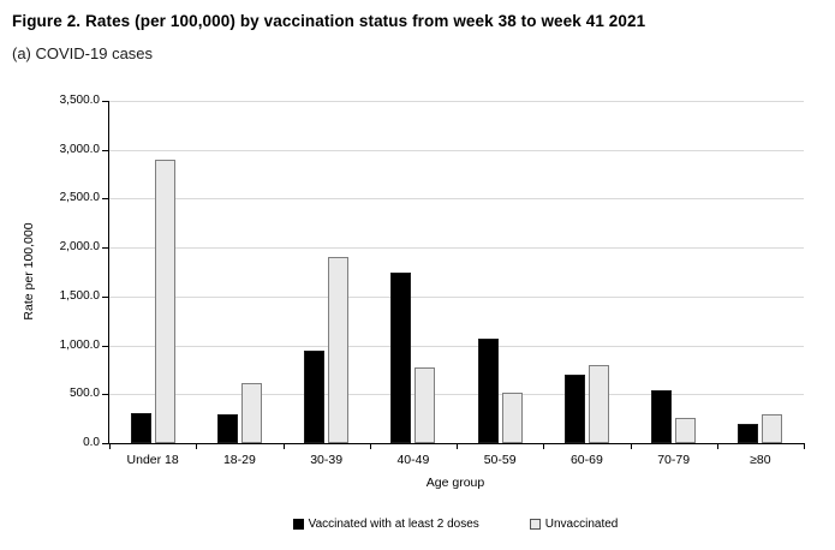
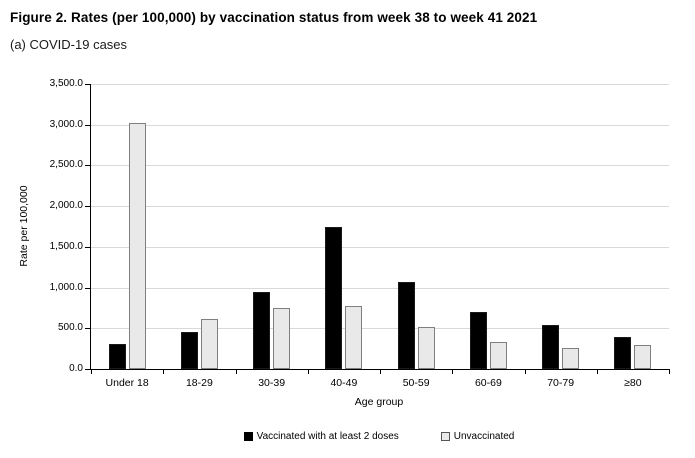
Unvaccinated/Under 18: 2900 -> 3000
Vaccinated with at least 2 doses/18-29: 300 -> 500
Unvaccinated/30-39: 1900 -> 800
Unvaccinated/60-69: 800 -> 300
Vaccinated with at least 2 doses/≥80: 200 -> 400
